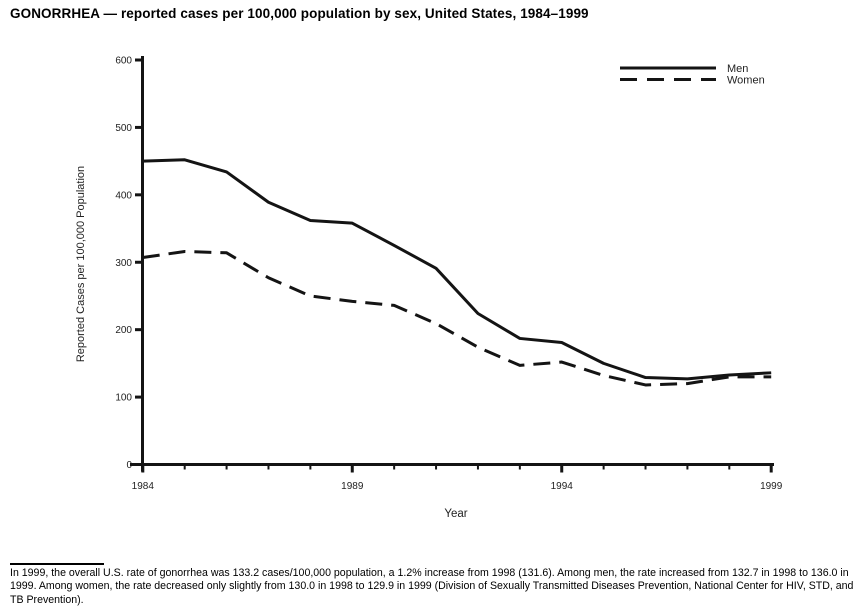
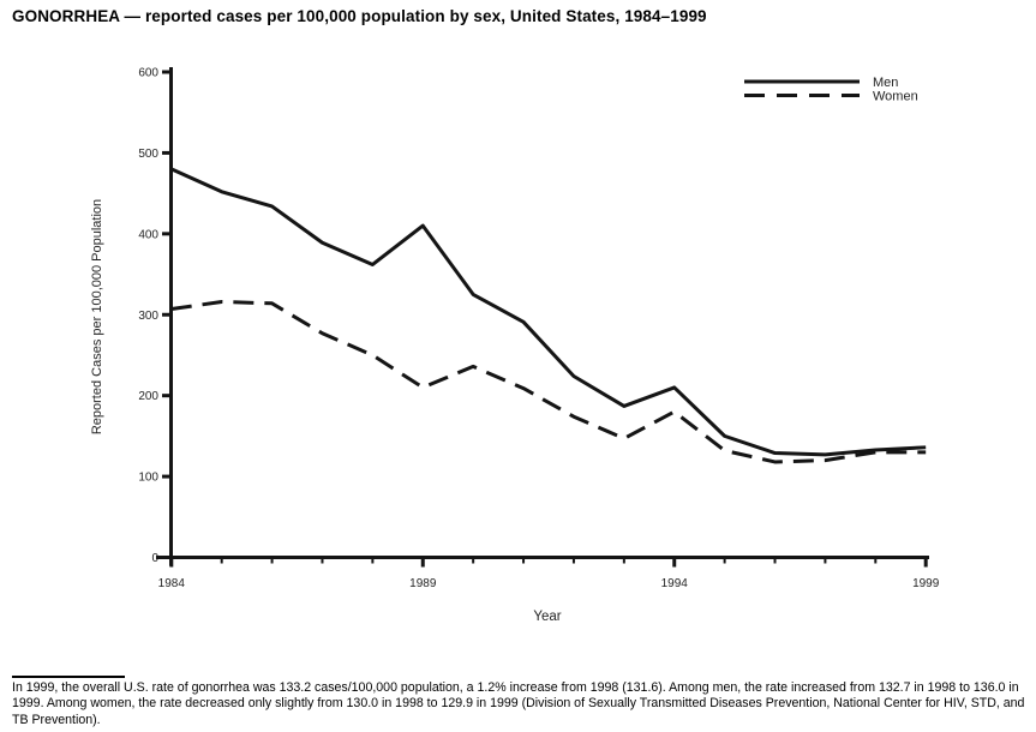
Men/1984: 450 -> 480
Men/1989: 360 -> 410
Women/1989: 240 -> 210
Men/1994: 180 -> 210
Women/1994: 150 -> 180
